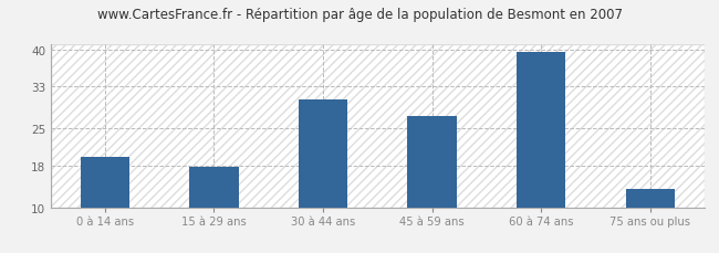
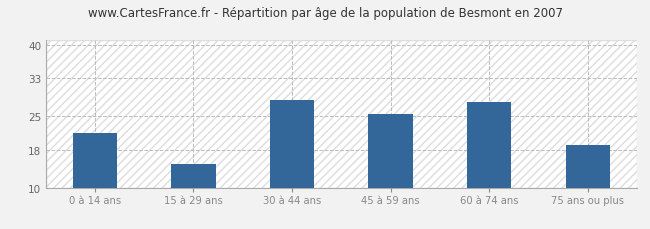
0 à 14 ans: 19.5 -> 21.5
15 à 29 ans: 17.7 -> 15.0
30 à 44 ans: 30.5 -> 28.5
45 à 59 ans: 27.3 -> 25.5
60 à 74 ans: 39.7 -> 28.0
75 ans ou plus: 13.5 -> 19.0
